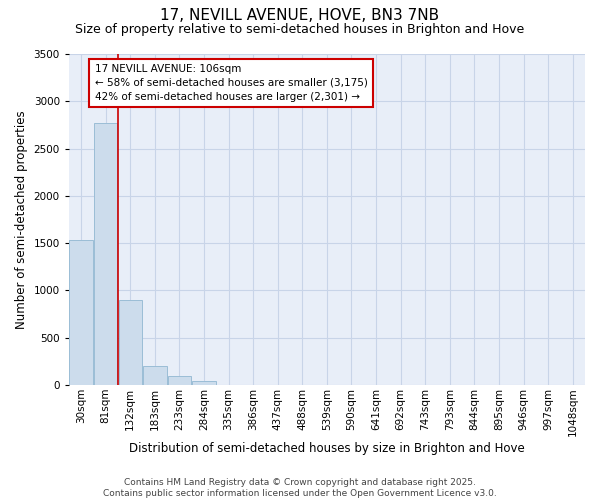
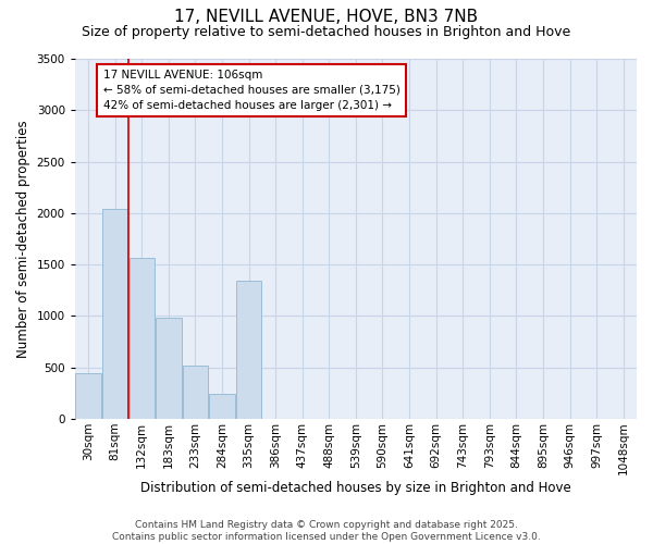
30sqm: 1530 -> 440
81sqm: 2770 -> 2040
132sqm: 900 -> 1560
183sqm: 200 -> 980
233sqm: 100 -> 520
284sqm: 50 -> 240
335sqm: 0 -> 1340
